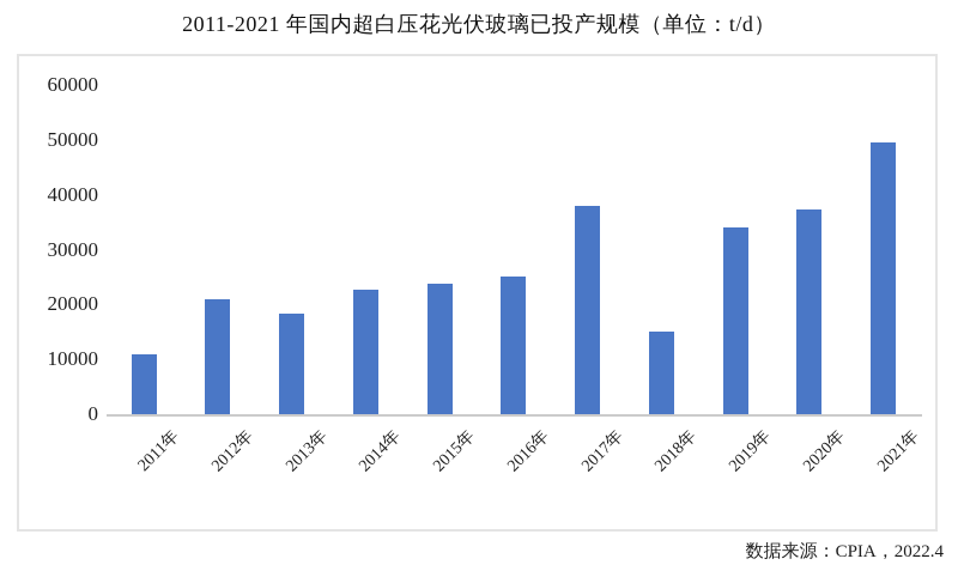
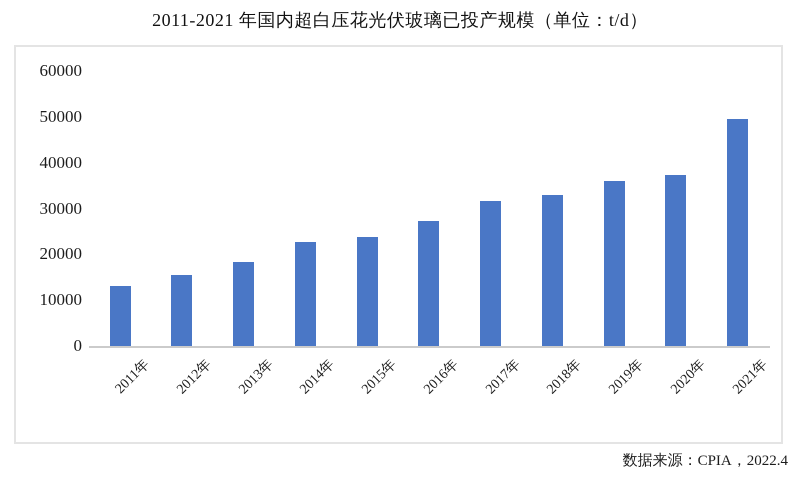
2011年: 11000 -> 13000
2012年: 21000 -> 16000
2016年: 25000 -> 27000
2017年: 38000 -> 32000
2018年: 15000 -> 33000
2019年: 34000 -> 36000
